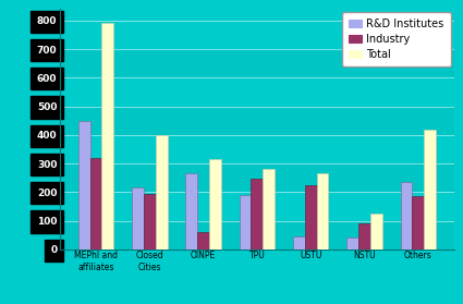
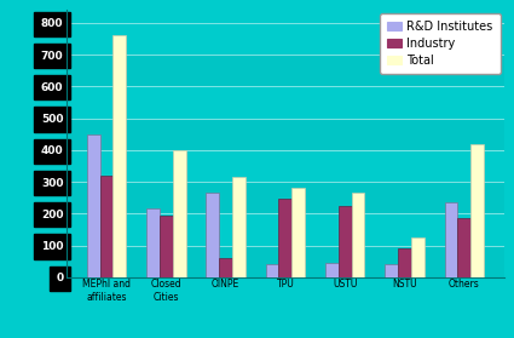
Total/MEPhI and affiliates: 790 -> 760
R&D Institutes/TPU: 190 -> 40
